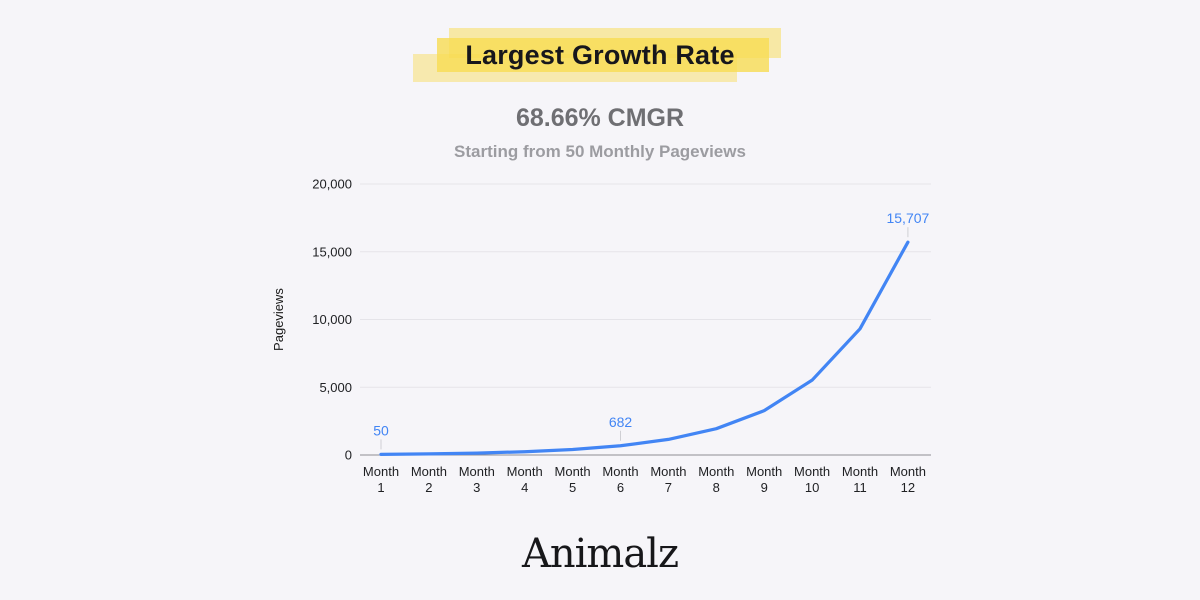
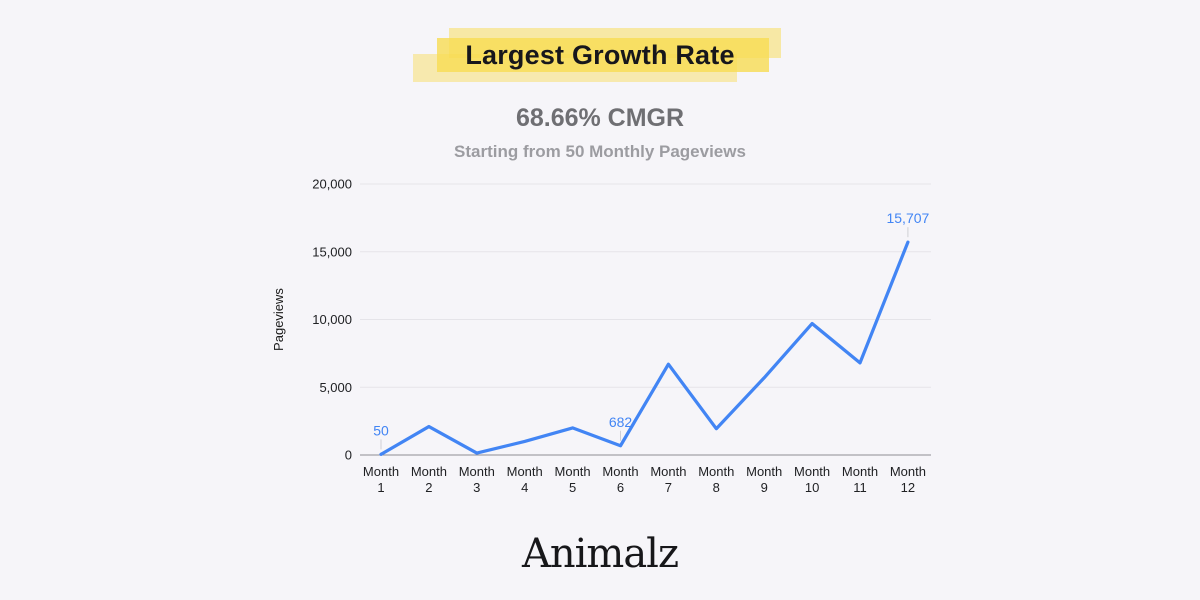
Month 2: 100 -> 2100
Month 4: 200 -> 1000
Month 5: 400 -> 2000
Month 7: 1200 -> 6700
Month 9: 3300 -> 5700
Month 10: 5500 -> 9700
Month 11: 9300 -> 6800
